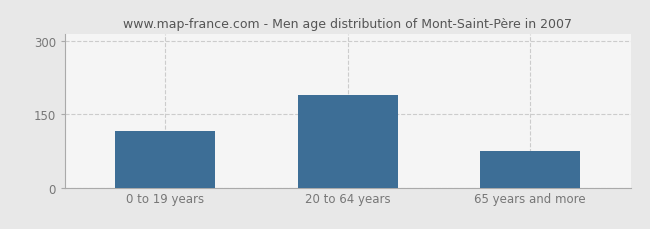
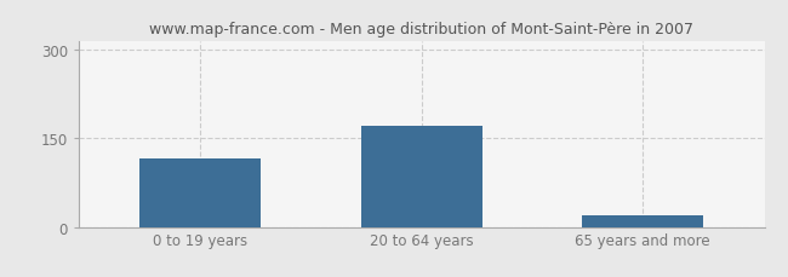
20 to 64 years: 190 -> 170
65 years and more: 75 -> 20
